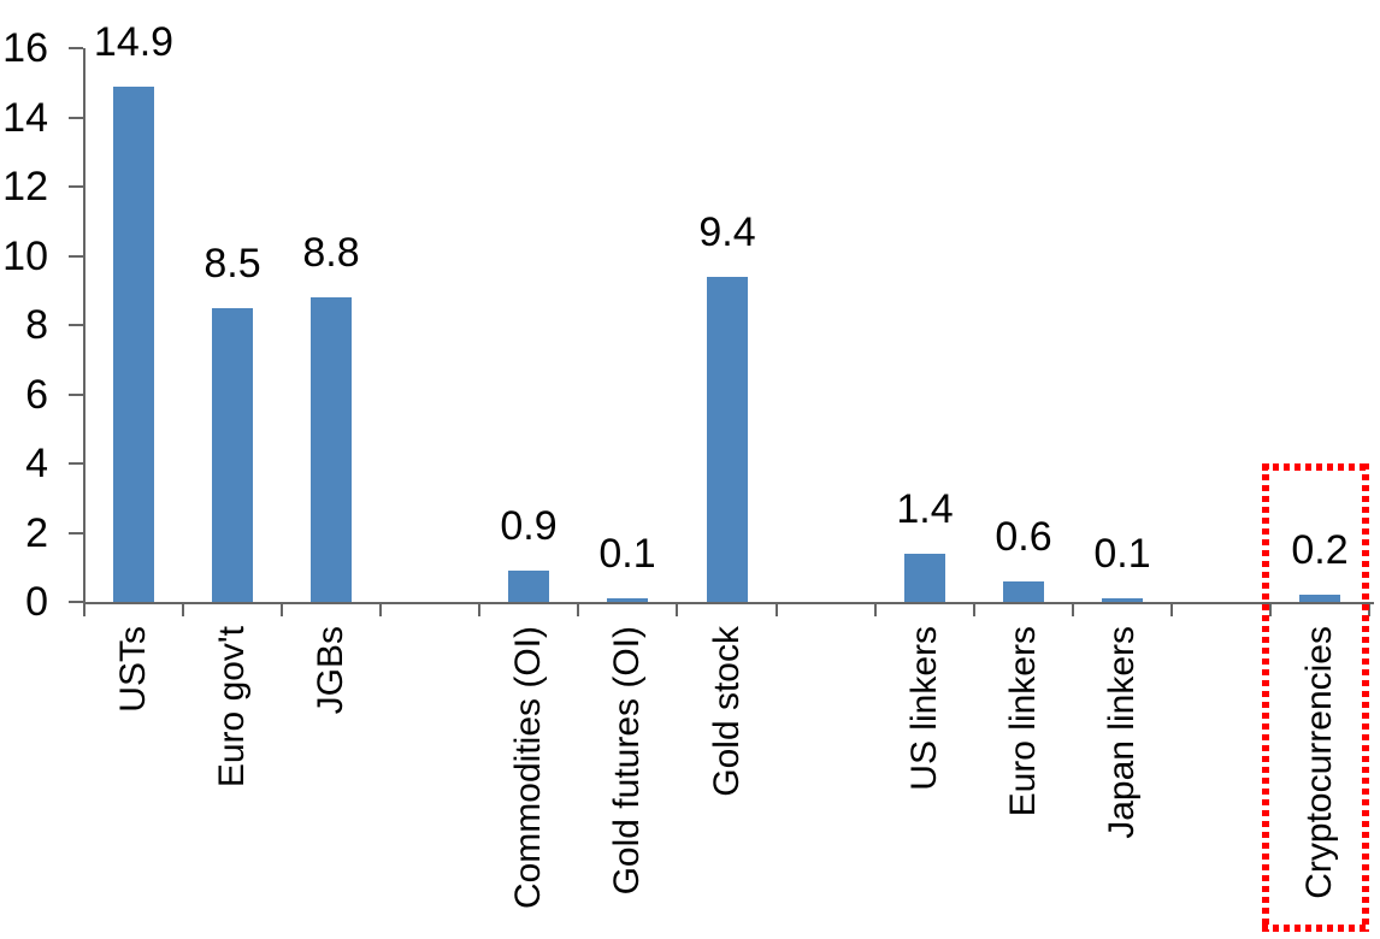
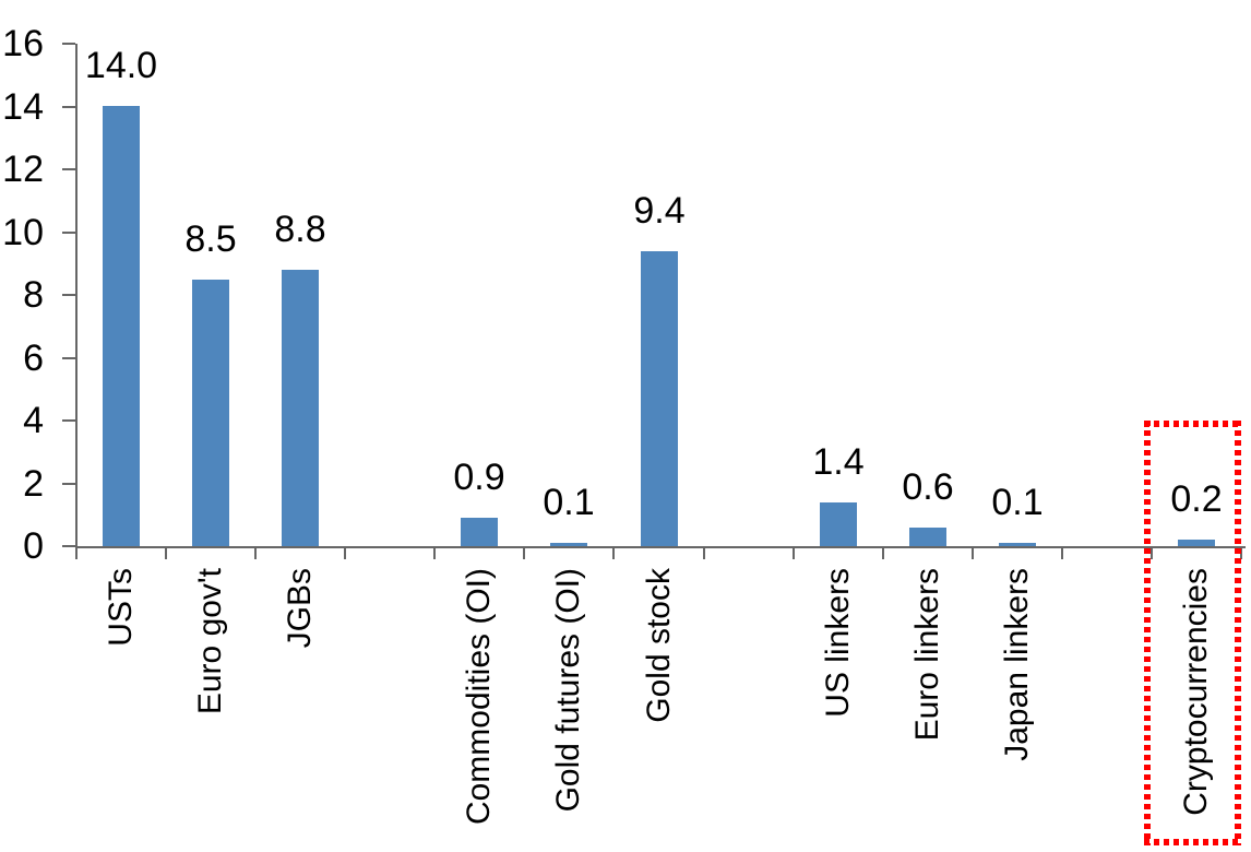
USTs: 14.9 -> 14.0
